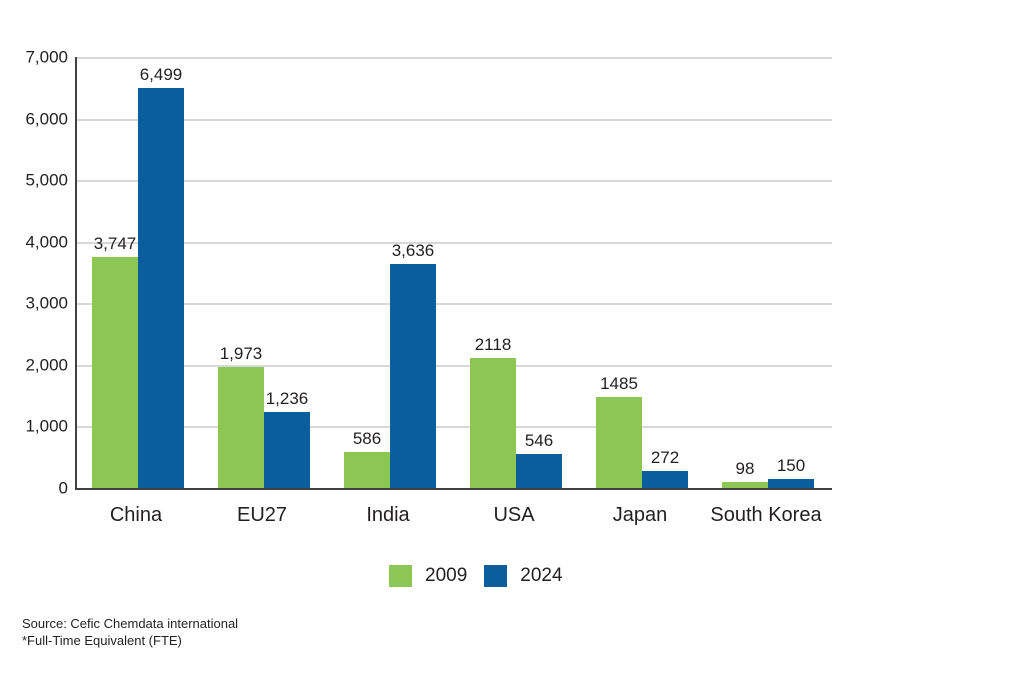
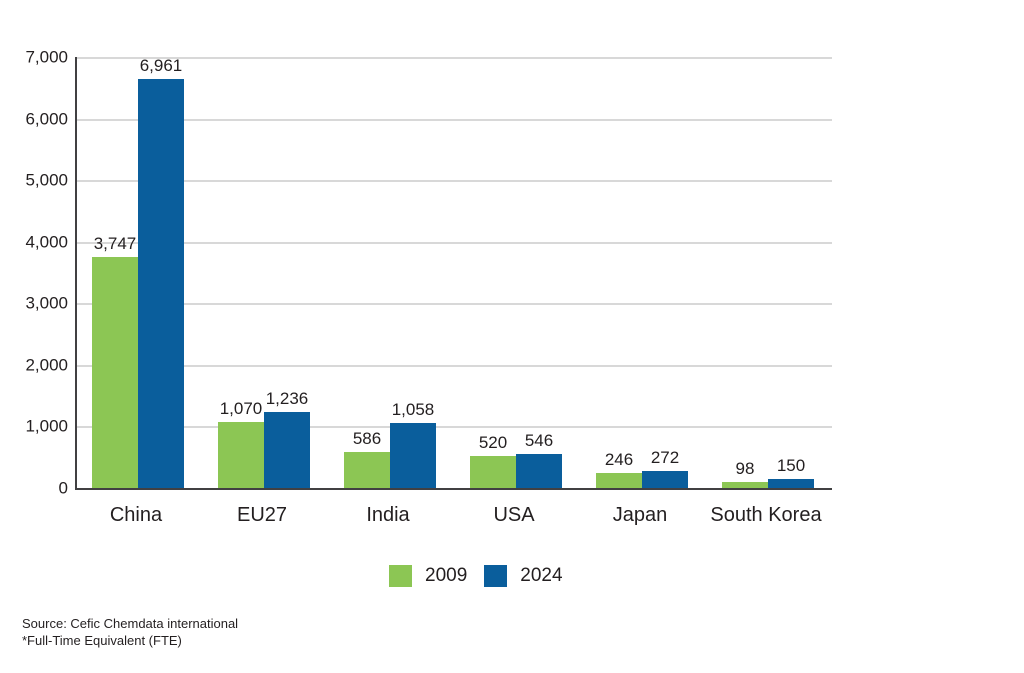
2024/China: 6,499 -> 6,961
2009/EU27: 1,973 -> 1,070
2024/India: 3,636 -> 1,058
2009/USA: 2118 -> 520
2009/Japan: 1485 -> 246
